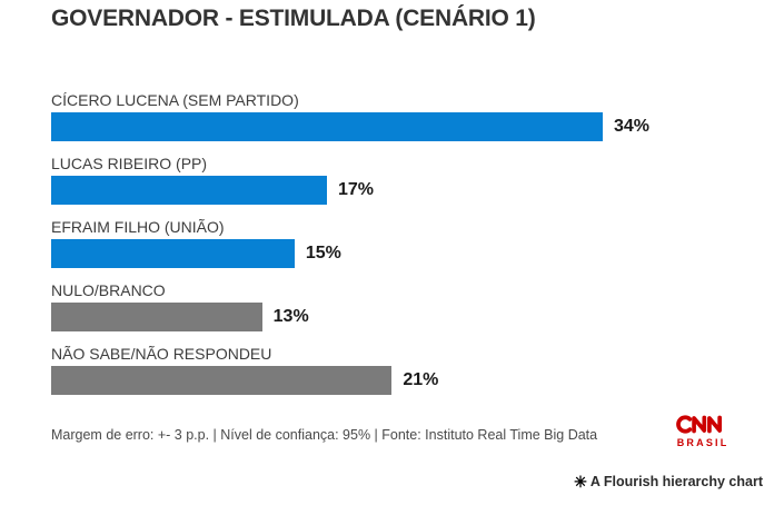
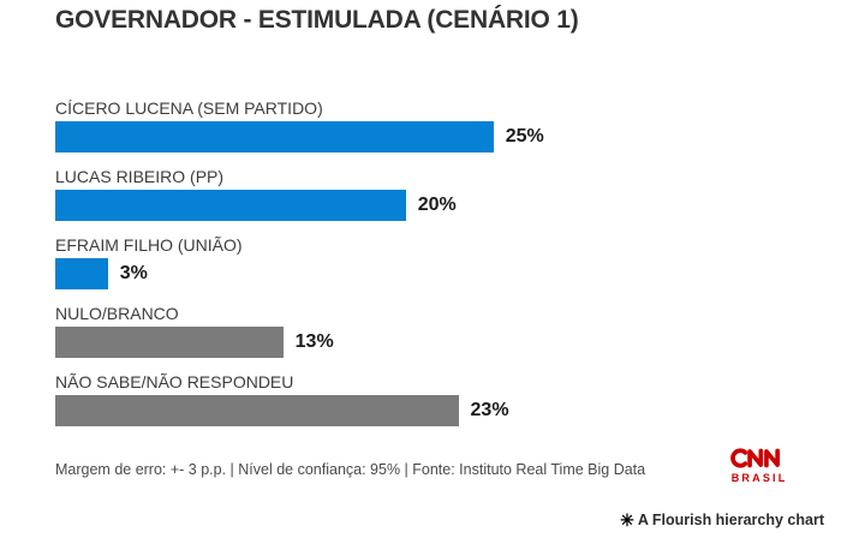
CÍCERO LUCENA (SEM PARTIDO): 34% -> 25%
LUCAS RIBEIRO (PP): 17% -> 20%
EFRAIM FILHO (UNIÃO): 15% -> 3%
NÃO SABE/NÃO RESPONDEU: 21% -> 23%
